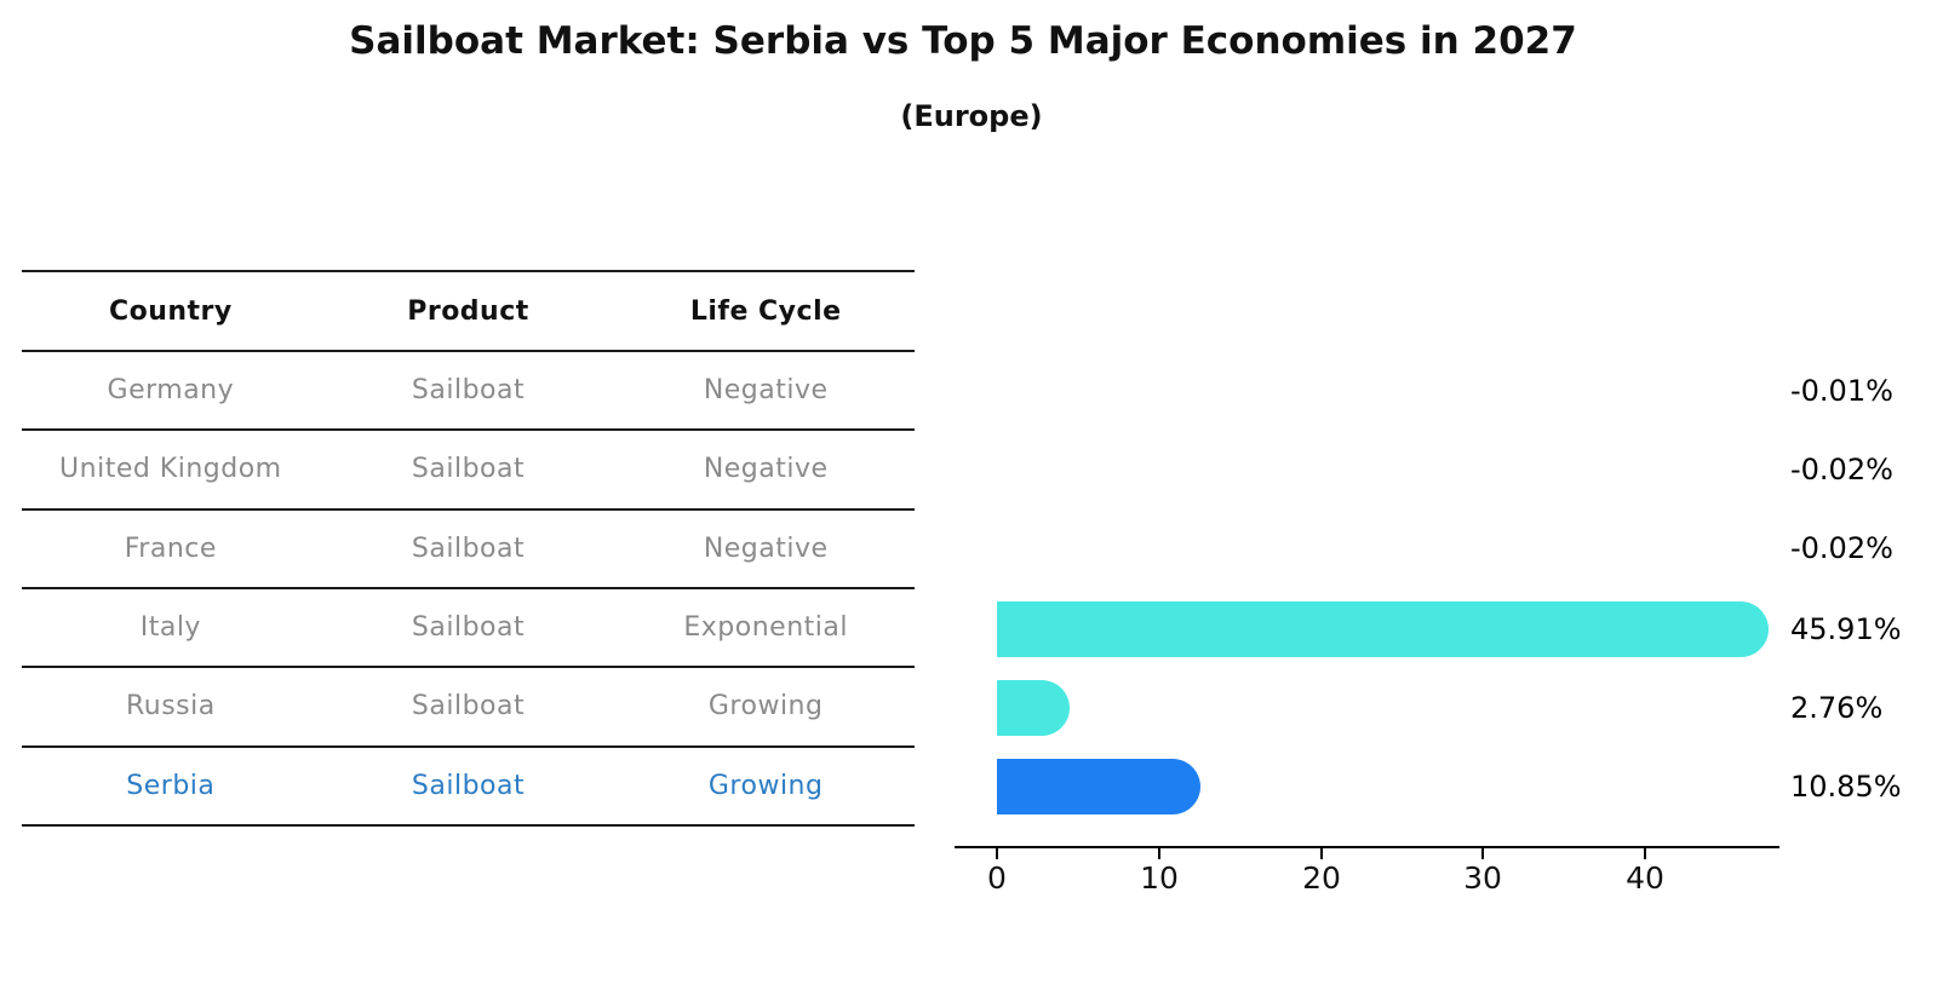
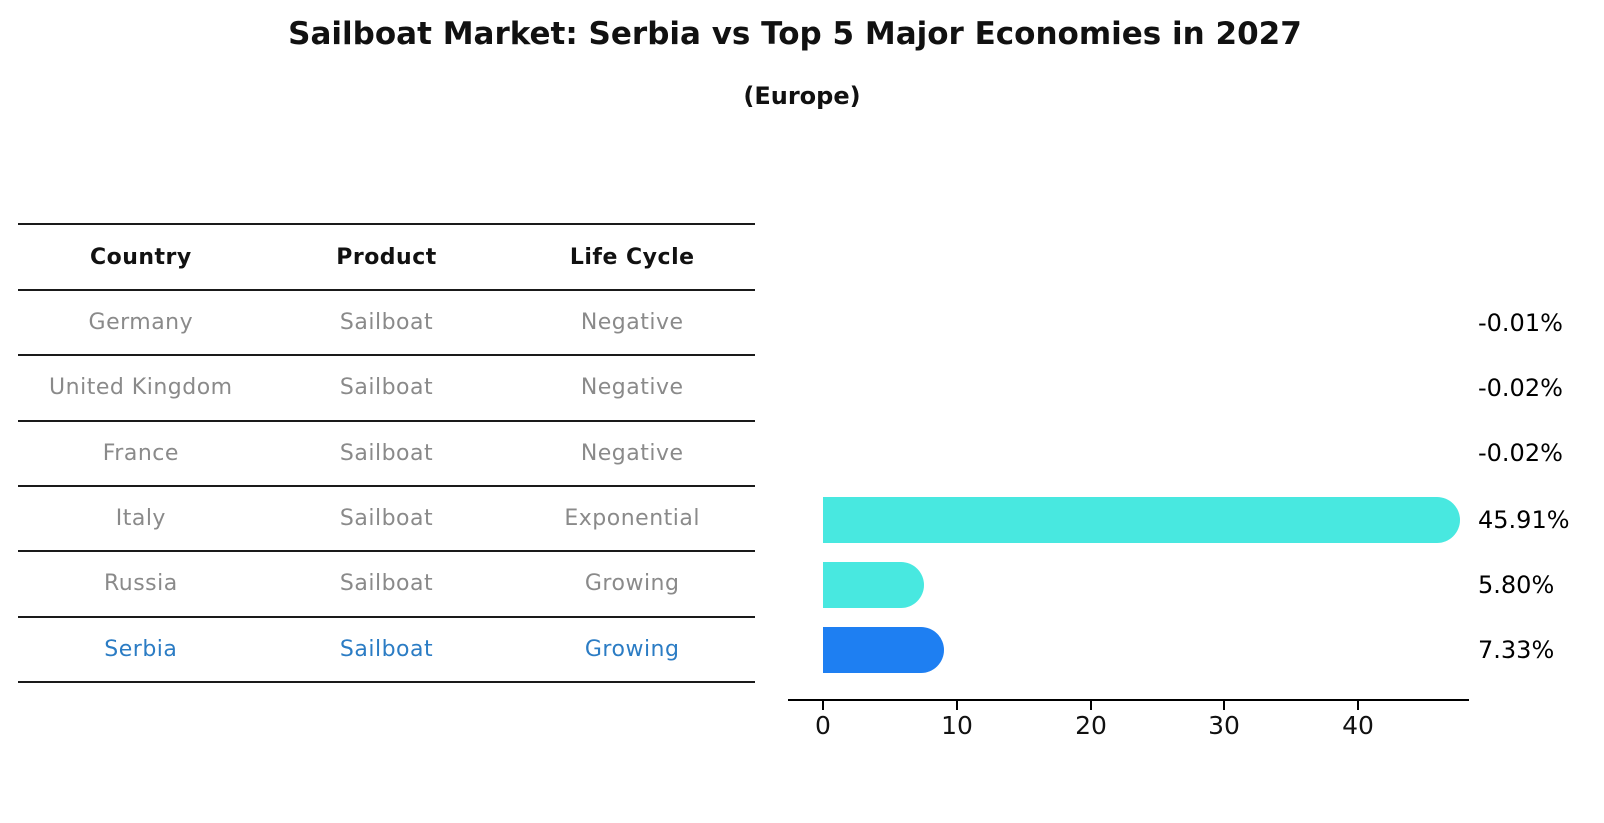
Russia: 2.76% -> 5.80%
Serbia: 10.85% -> 7.33%
